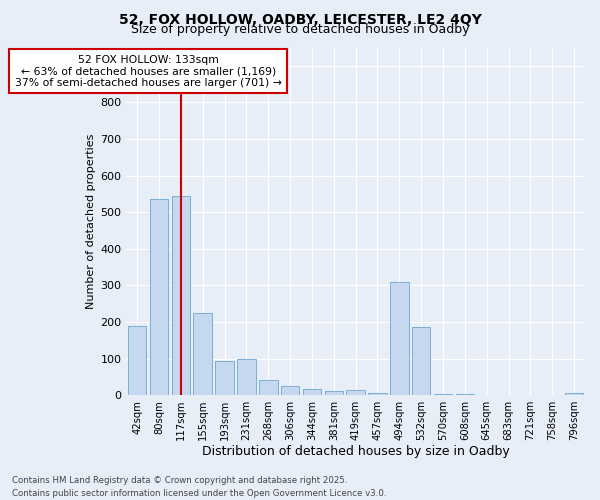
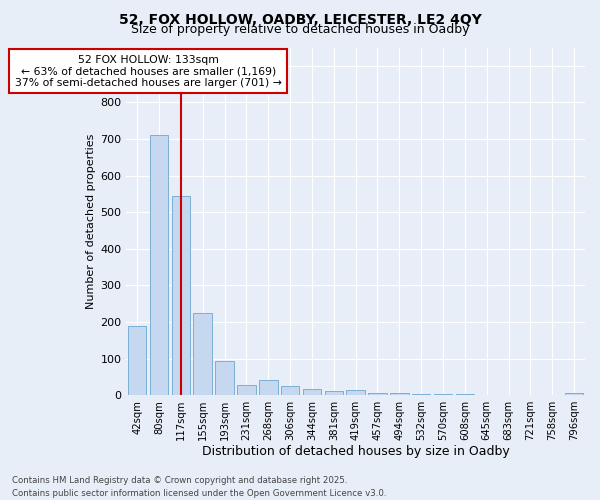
80sqm: 535 -> 710
231sqm: 100 -> 28
494sqm: 310 -> 5
532sqm: 185 -> 3
